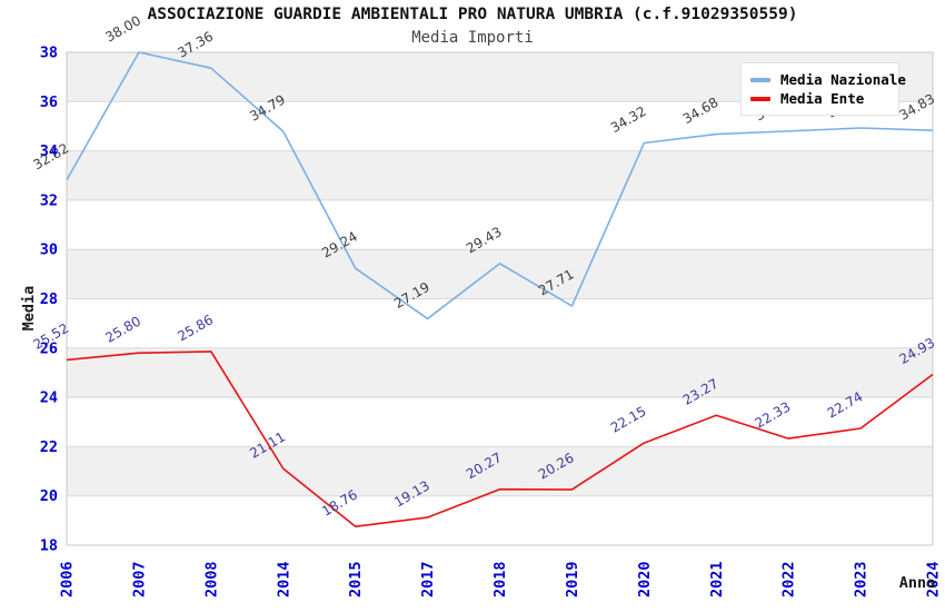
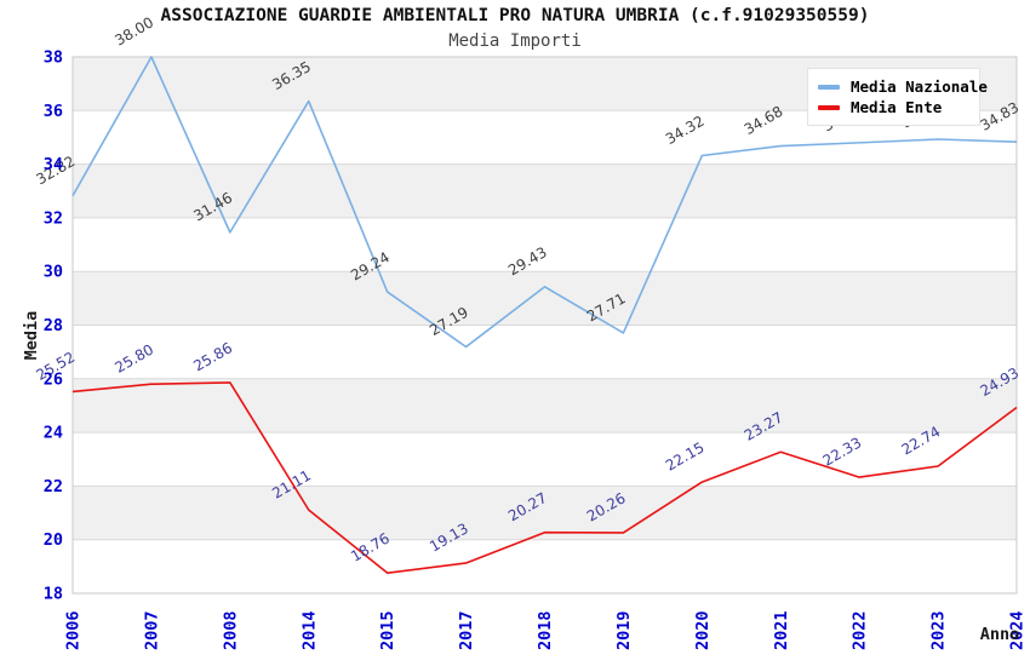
Media Nazionale/2008: 37.36 -> 31.46
Media Nazionale/2014: 34.79 -> 36.35
